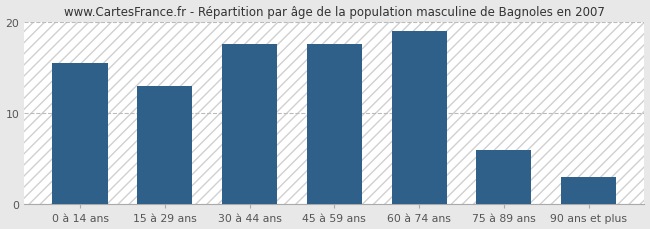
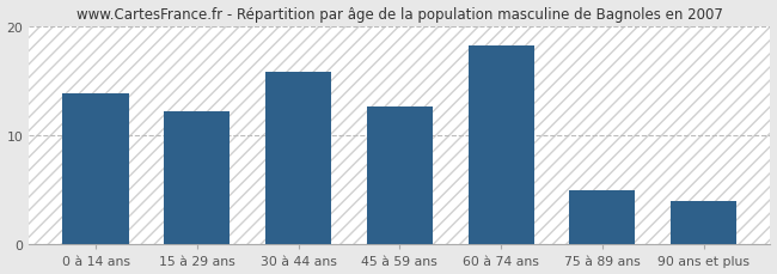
0 à 14 ans: 15.5 -> 13.8
15 à 29 ans: 13.0 -> 12.2
30 à 44 ans: 17.5 -> 15.8
45 à 59 ans: 17.5 -> 12.6
60 à 74 ans: 19.0 -> 18.2
75 à 89 ans: 6.0 -> 5.0
90 ans et plus: 3.0 -> 4.0
